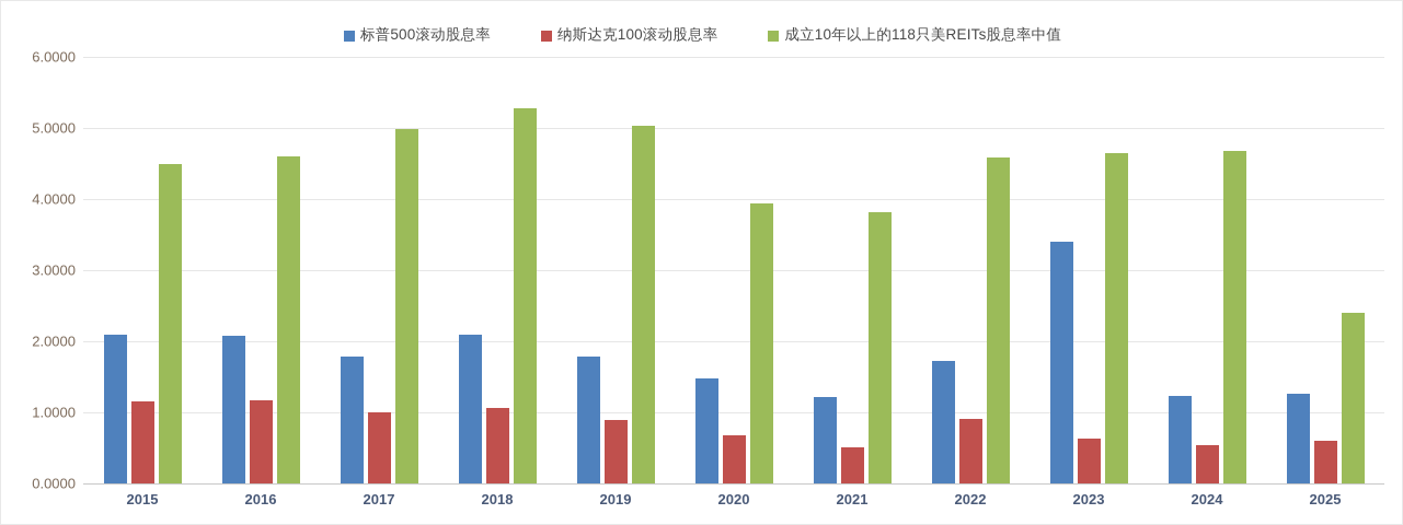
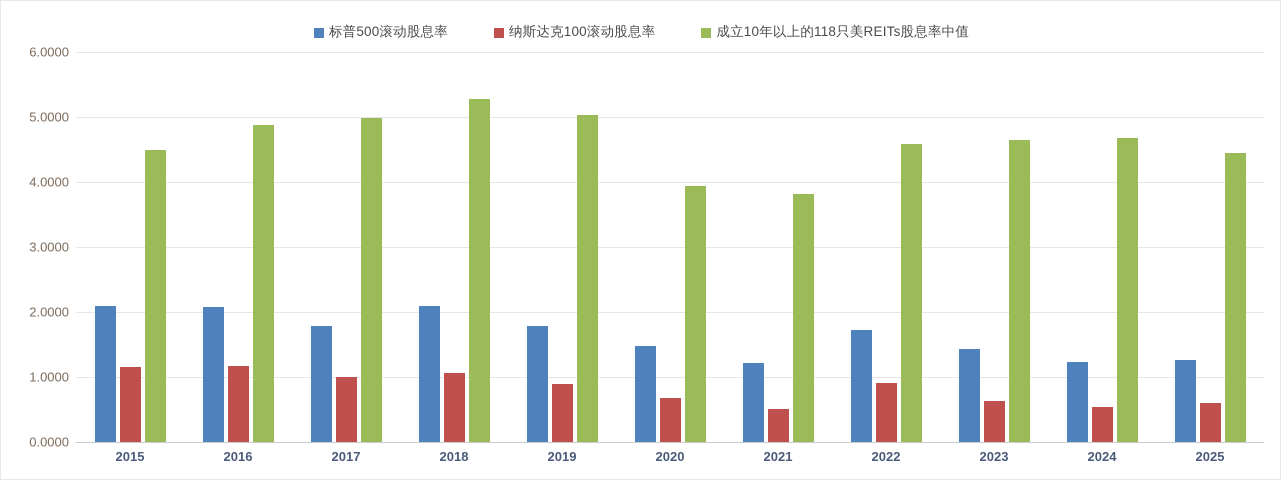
成立10年以上的118只美REITs股息率中值/2016: 4.6 -> 4.9
标普500滚动股息率/2023: 3.4 -> 1.4
成立10年以上的118只美REITs股息率中值/2025: 2.4 -> 4.4
